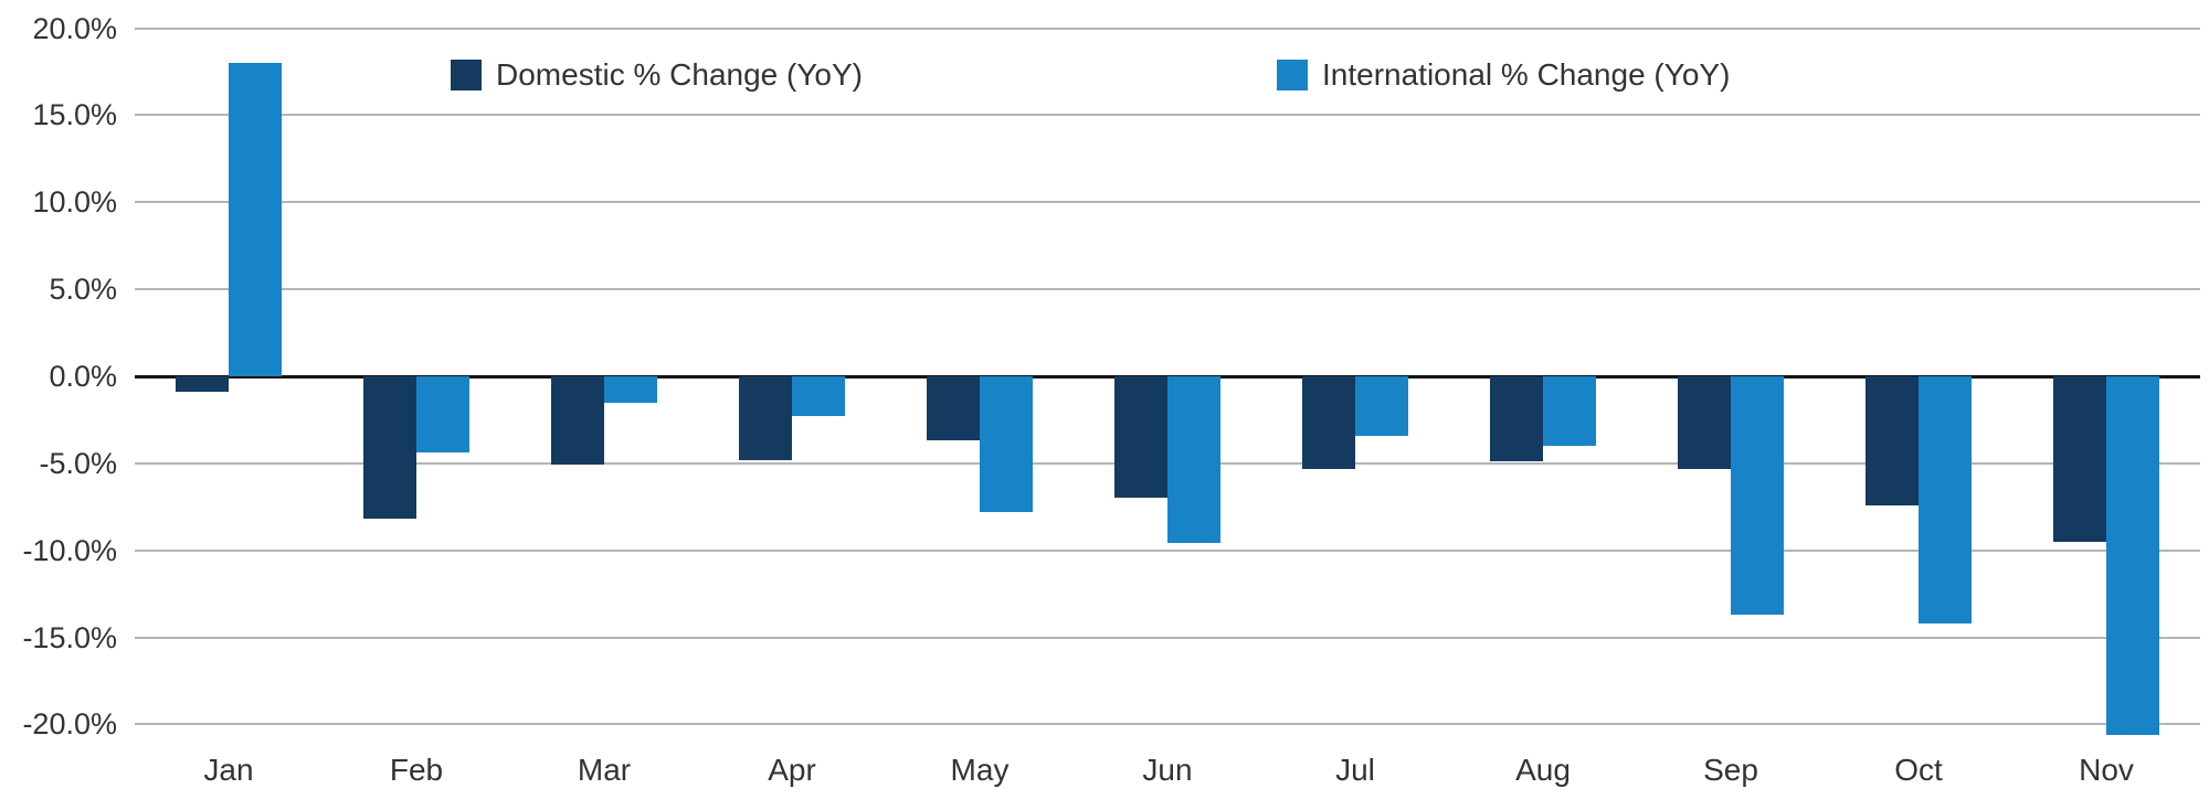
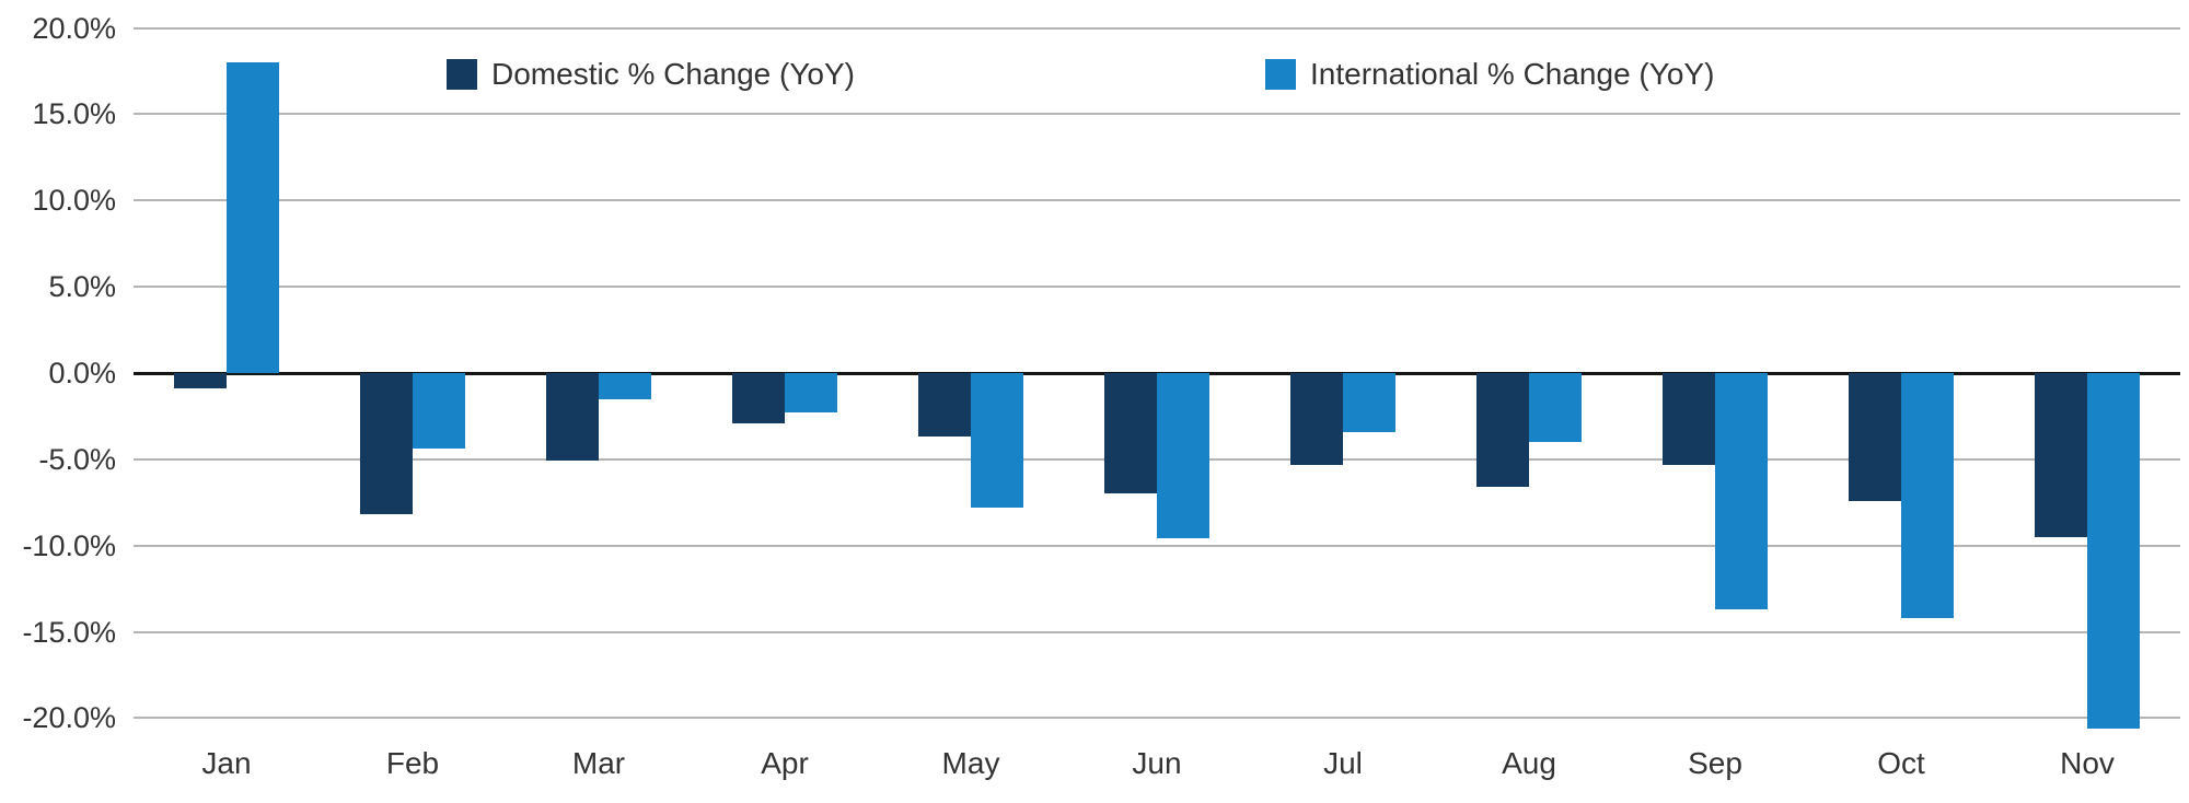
Domestic % Change (YoY)/Apr: -4.8% -> -2.9%
Domestic % Change (YoY)/Aug: -4.9% -> -6.6%
